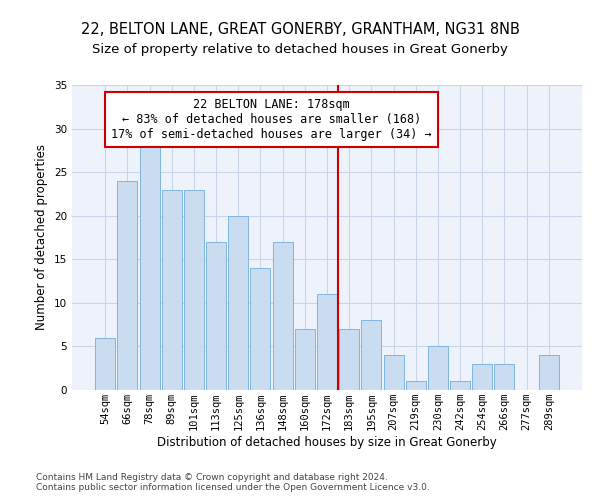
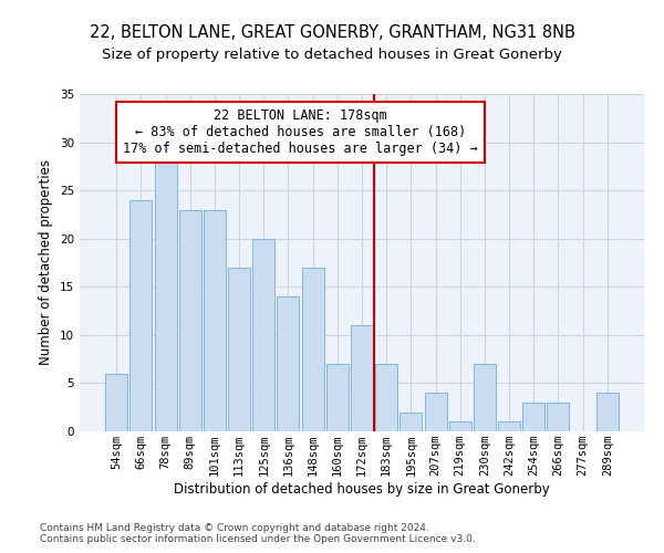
195sqm: 8 -> 2
230sqm: 5 -> 7
